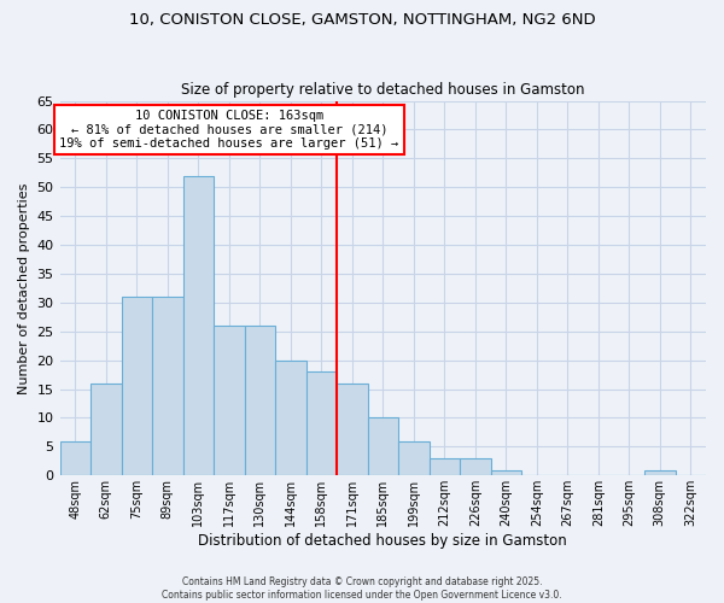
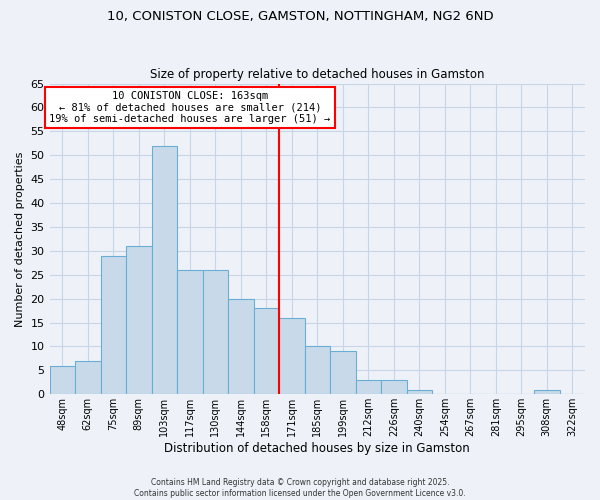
62sqm: 16 -> 7
75sqm: 31 -> 29
199sqm: 6 -> 9
